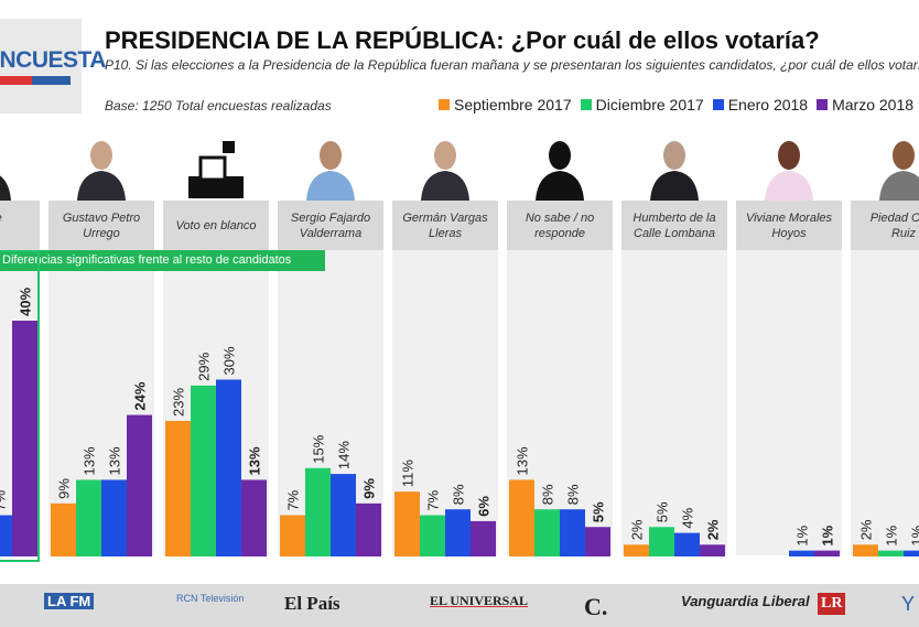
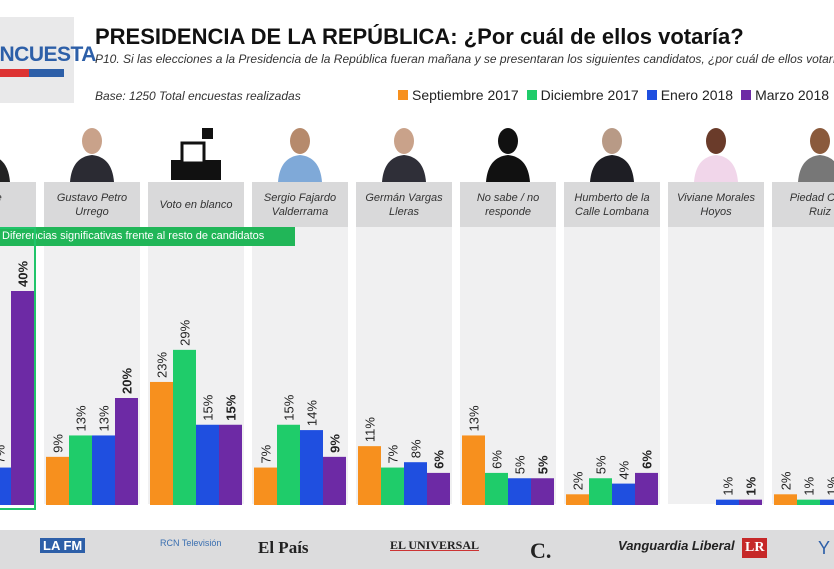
Marzo 2018/Gustavo Petro Urrego: 24% -> 20%
Enero 2018/Voto en blanco: 30% -> 15%
Marzo 2018/Voto en blanco: 13% -> 15%
Diciembre 2017/No sabe / no responde: 8% -> 6%
Enero 2018/No sabe / no responde: 8% -> 5%
Marzo 2018/Humberto de la Calle Lombana: 2% -> 6%
